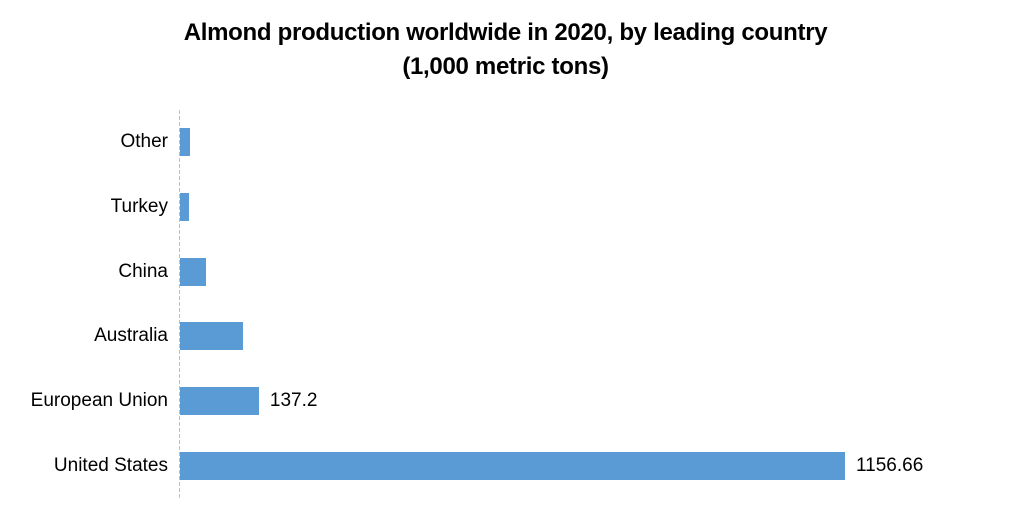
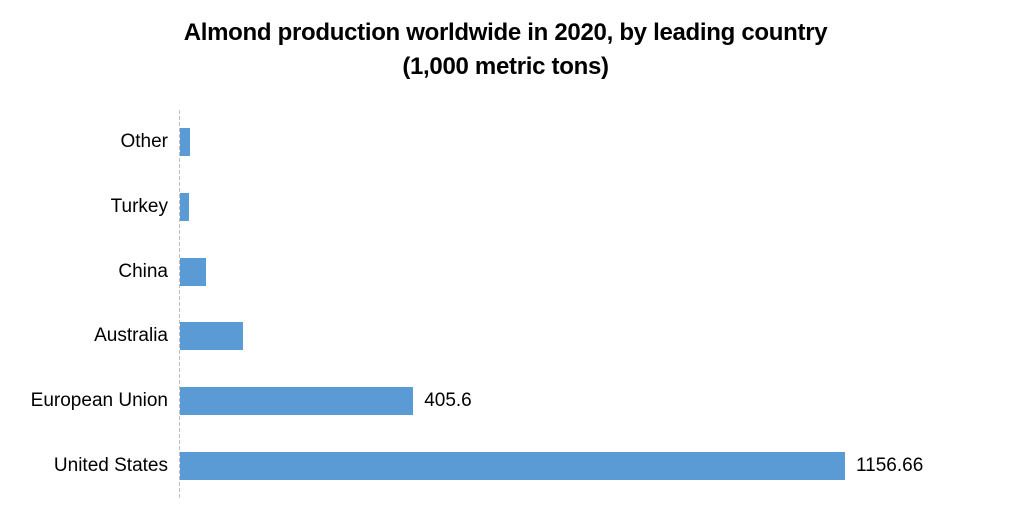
European Union: 137.2 -> 405.6
